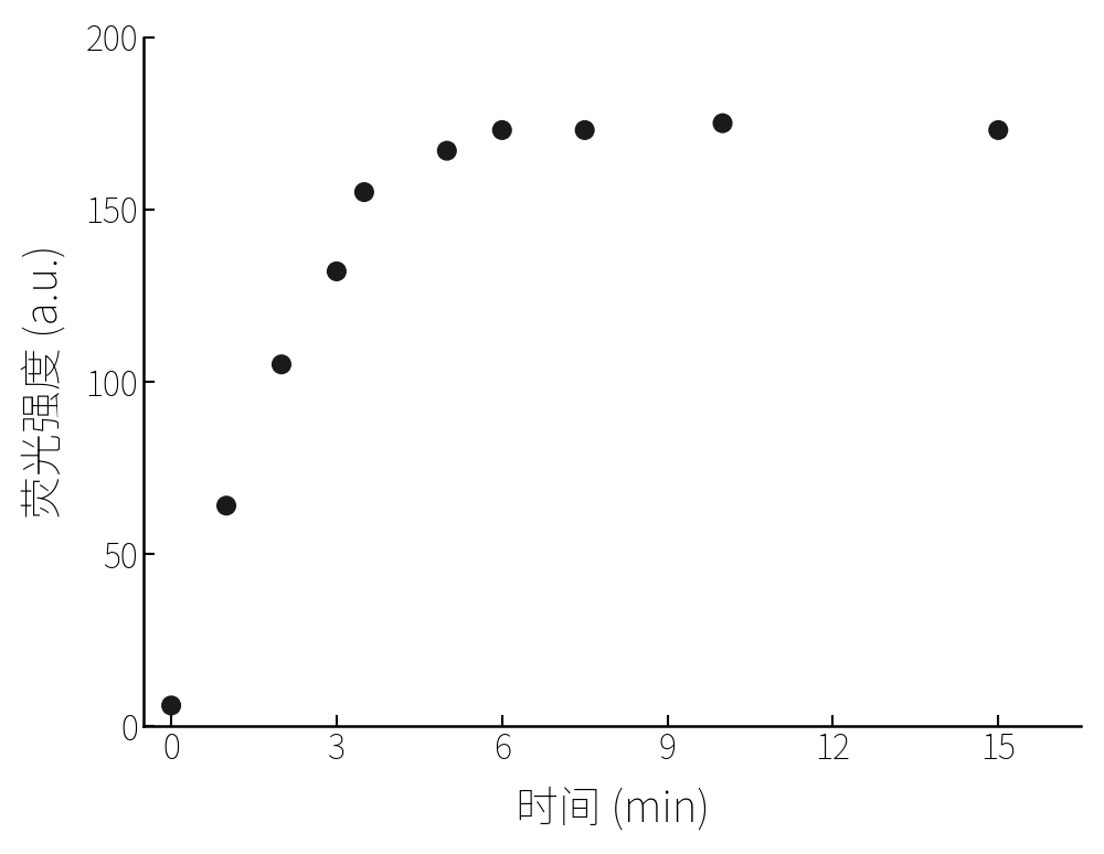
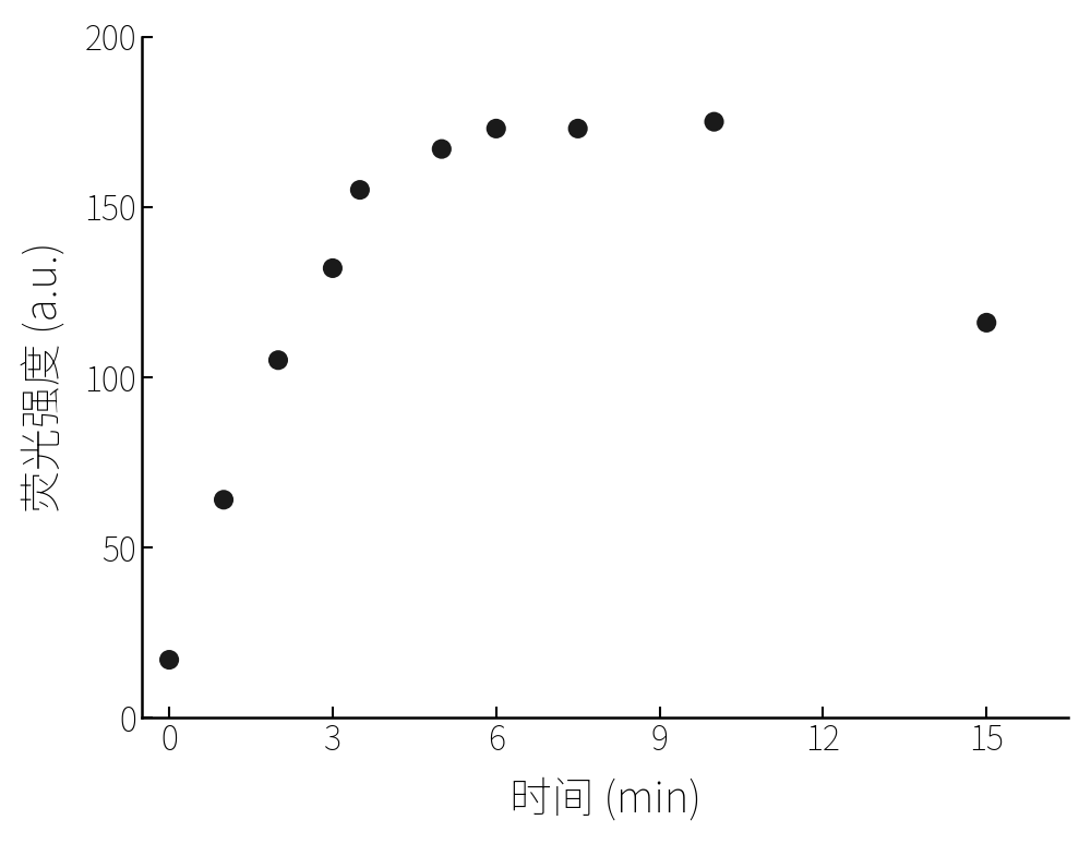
0: 6 -> 17
15: 173 -> 116
